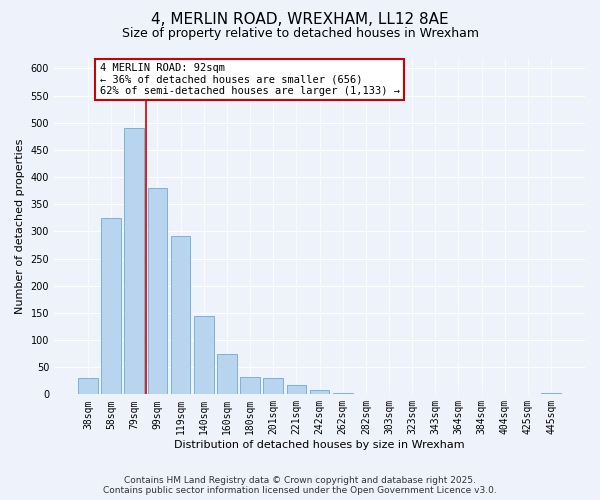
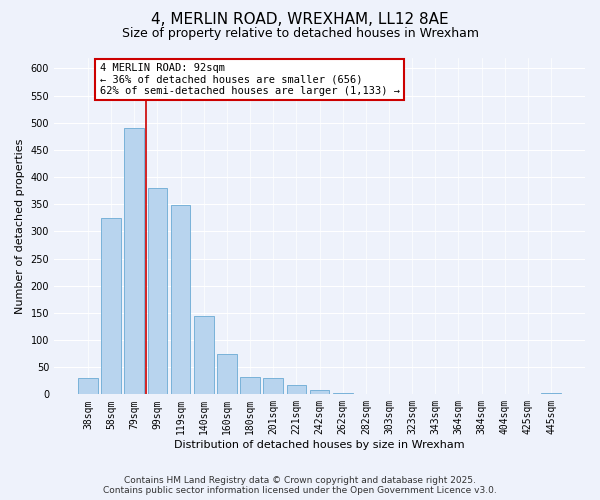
119sqm: 292 -> 348
